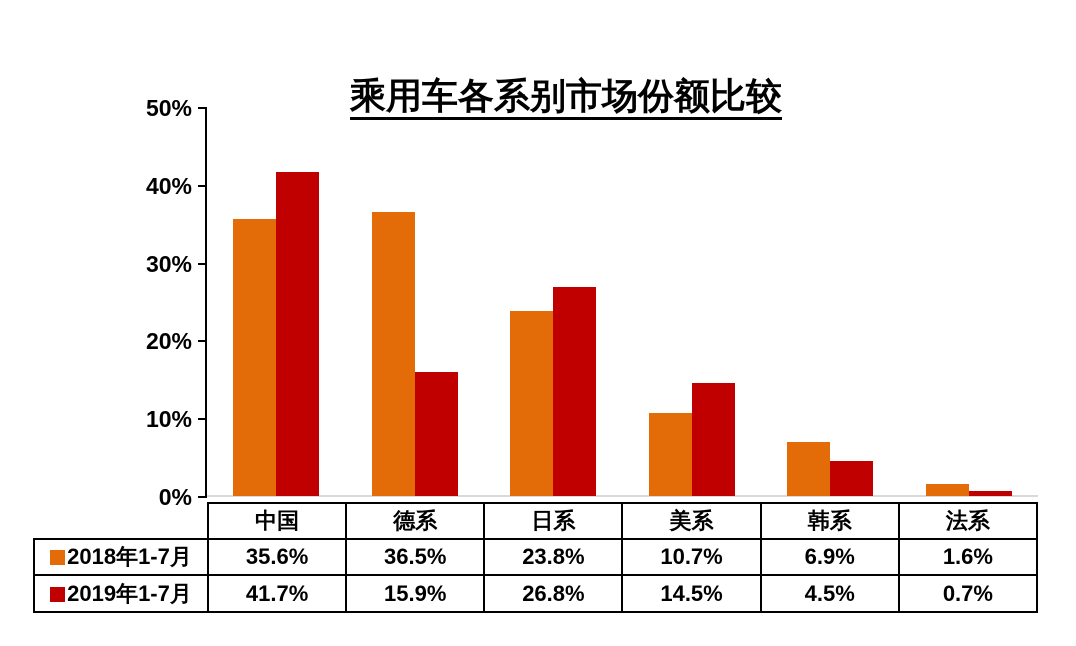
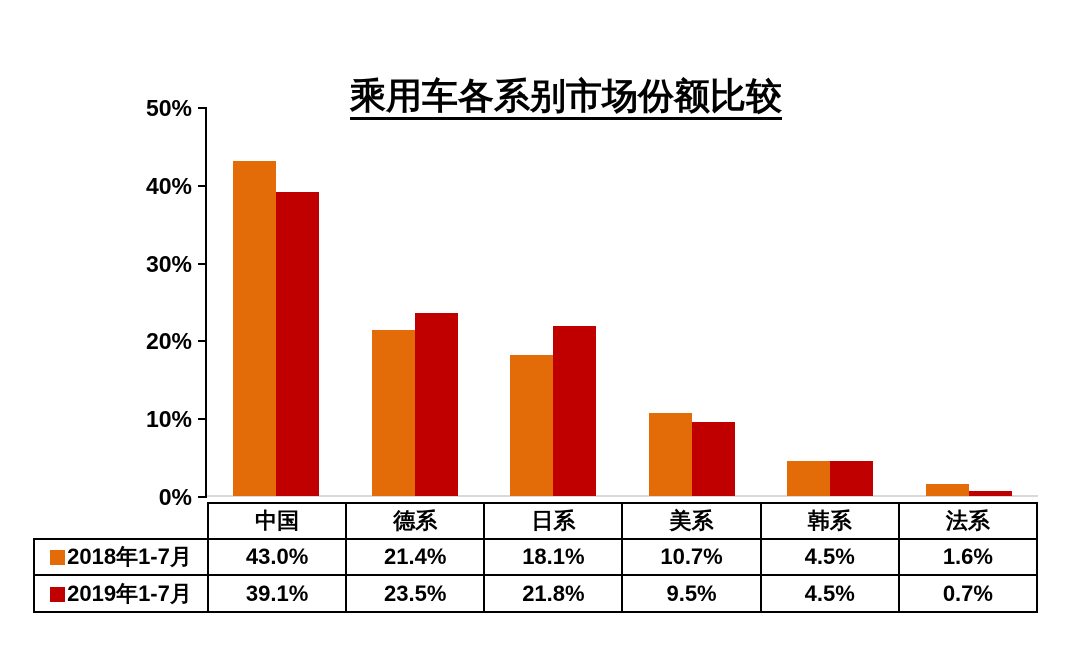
2018年1-7月/中国: 35.6% -> 43.0%
2019年1-7月/中国: 41.7% -> 39.1%
2018年1-7月/德系: 36.5% -> 21.4%
2019年1-7月/德系: 15.9% -> 23.5%
2018年1-7月/日系: 23.8% -> 18.1%
2019年1-7月/日系: 26.8% -> 21.8%
2019年1-7月/美系: 14.5% -> 9.5%
2018年1-7月/韩系: 6.9% -> 4.5%
